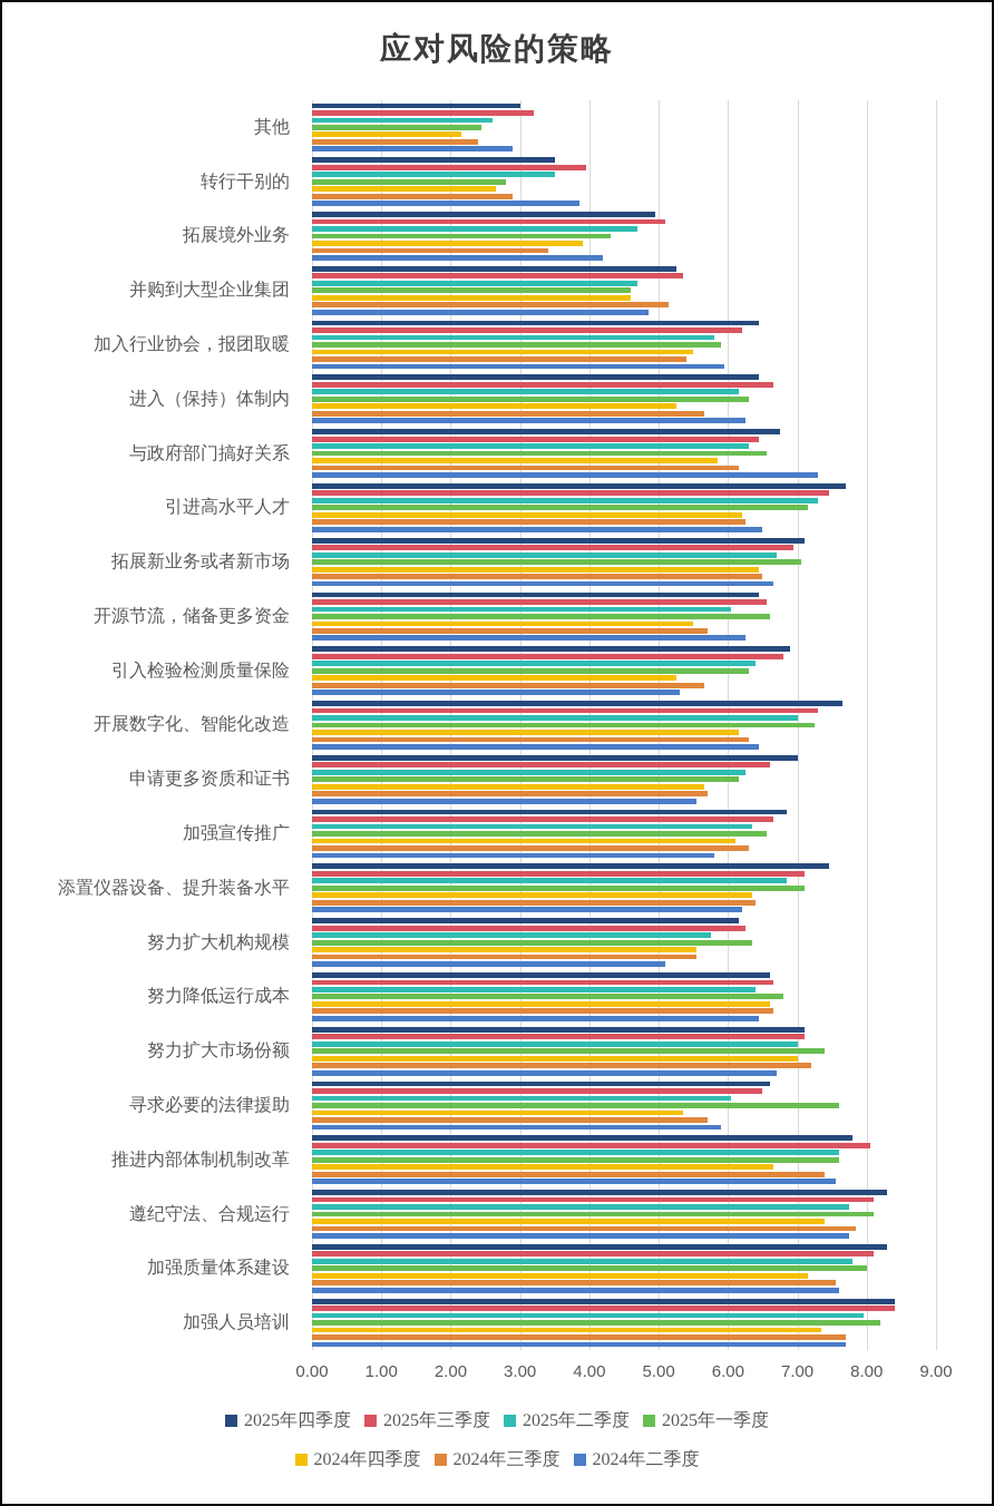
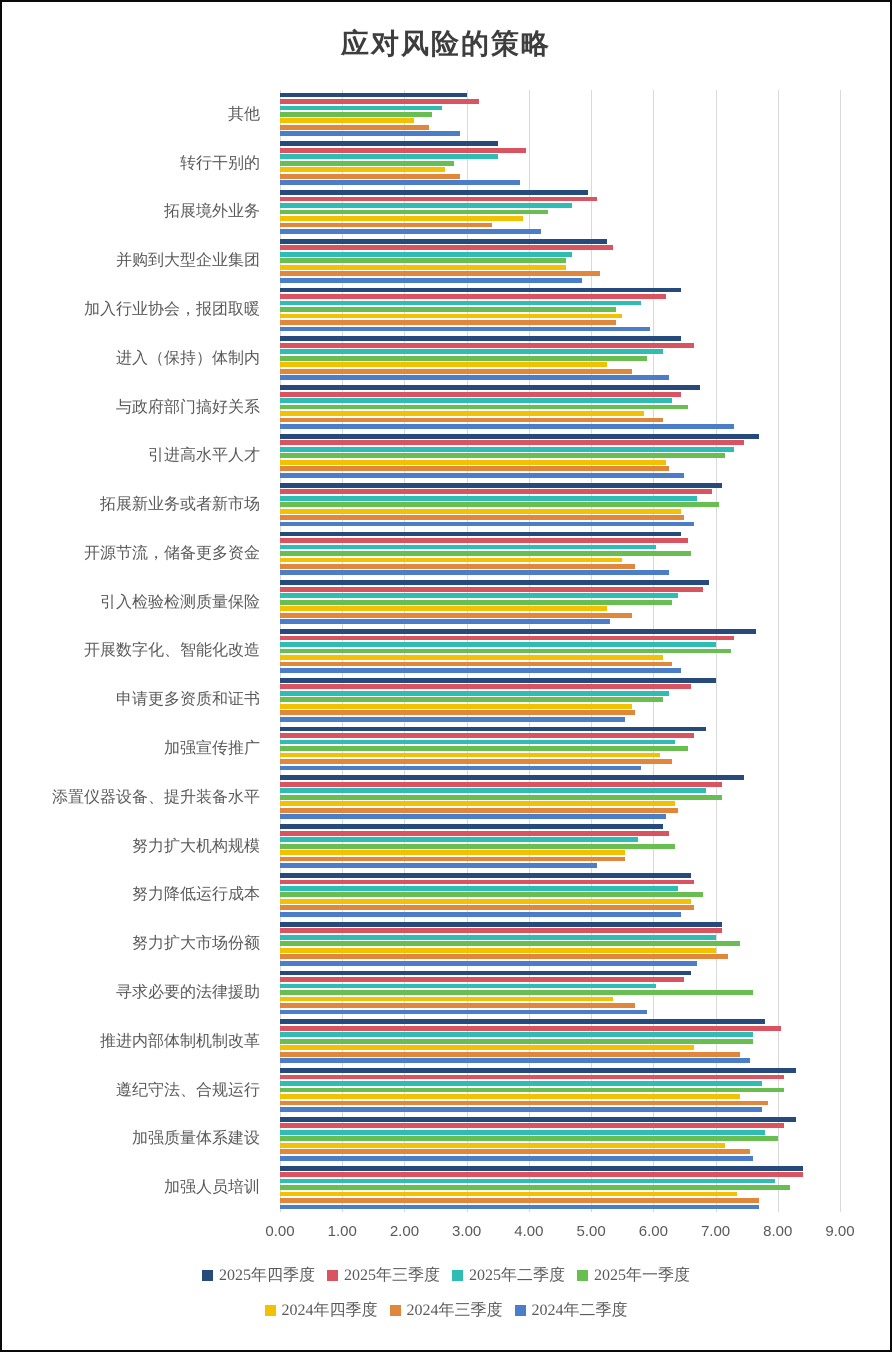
2025年一季度/加入行业协会，报团取暖: 5.9 -> 5.4
2025年一季度/进入（保持）体制内: 6.3 -> 5.9
